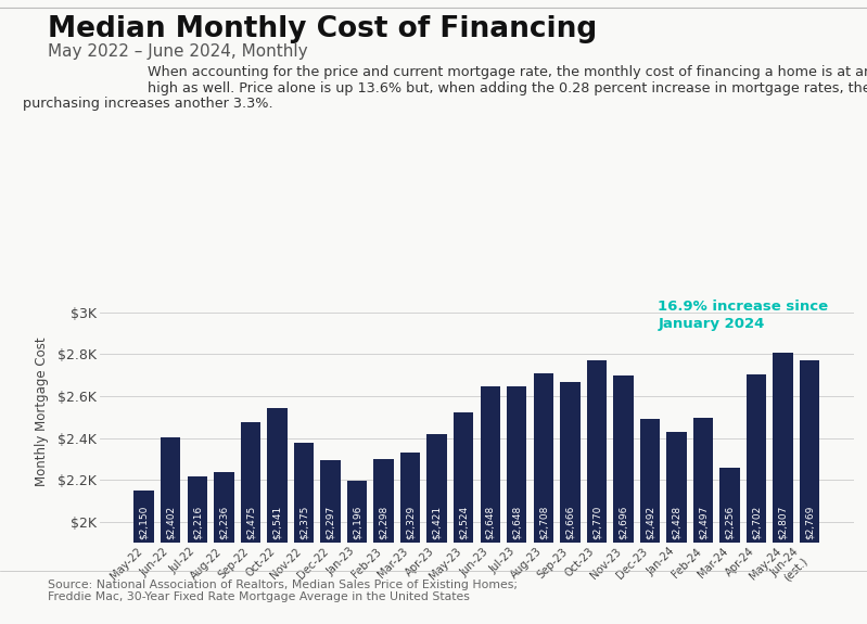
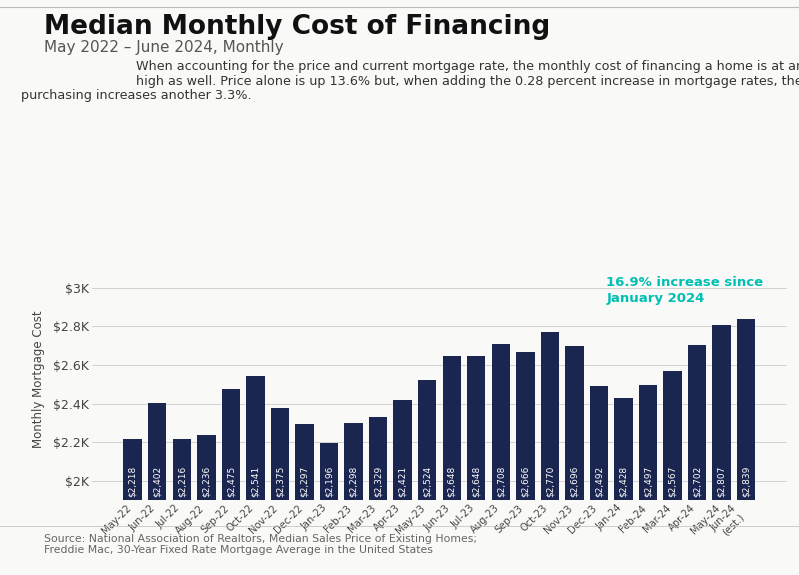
May-22: $2,150 -> $2,218
Mar-24: $2,256 -> $2,567
Jun-24 (est.): $2,769 -> $2,839
